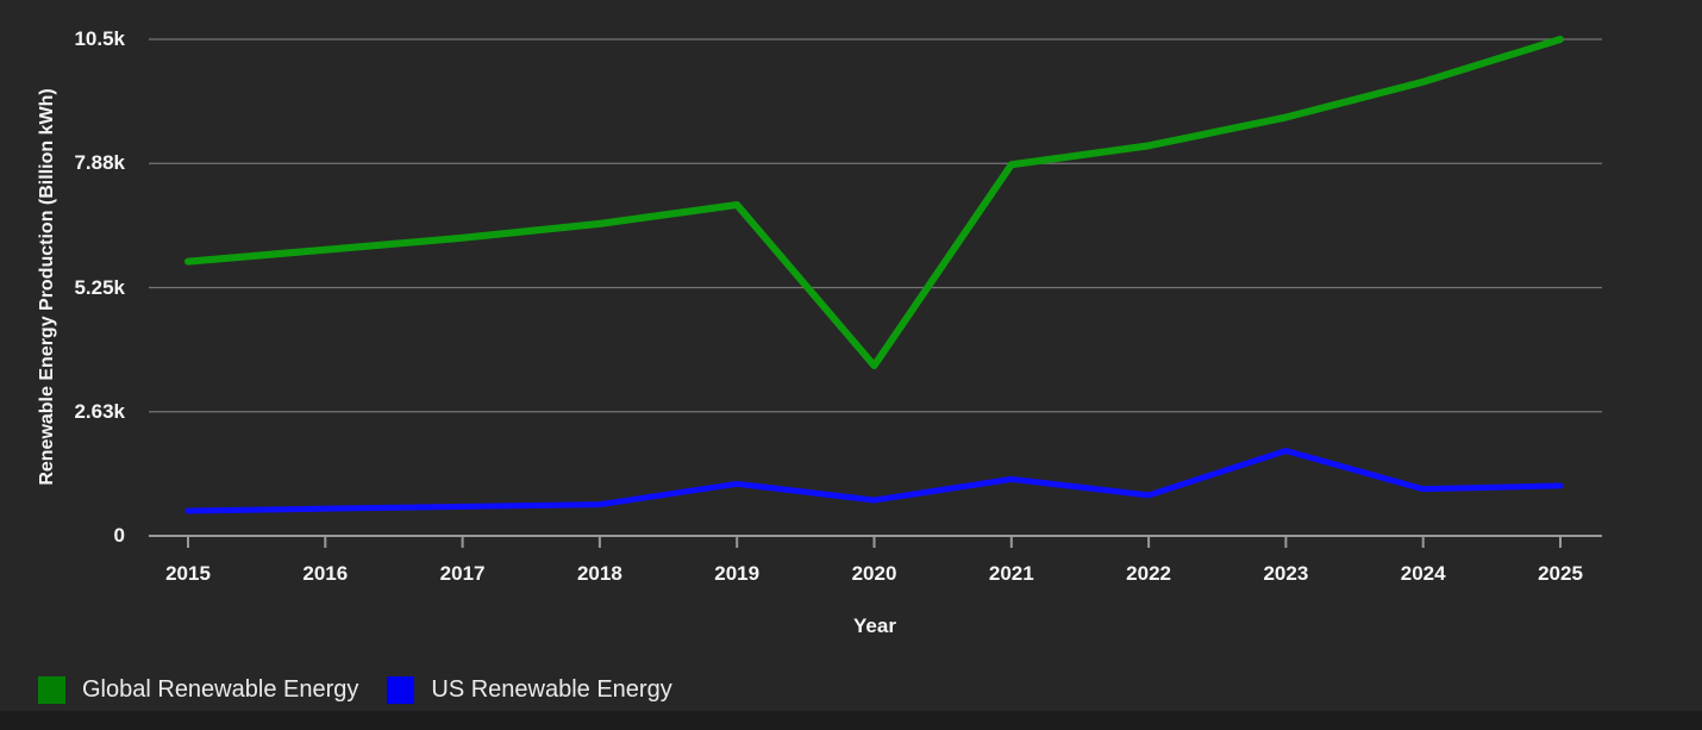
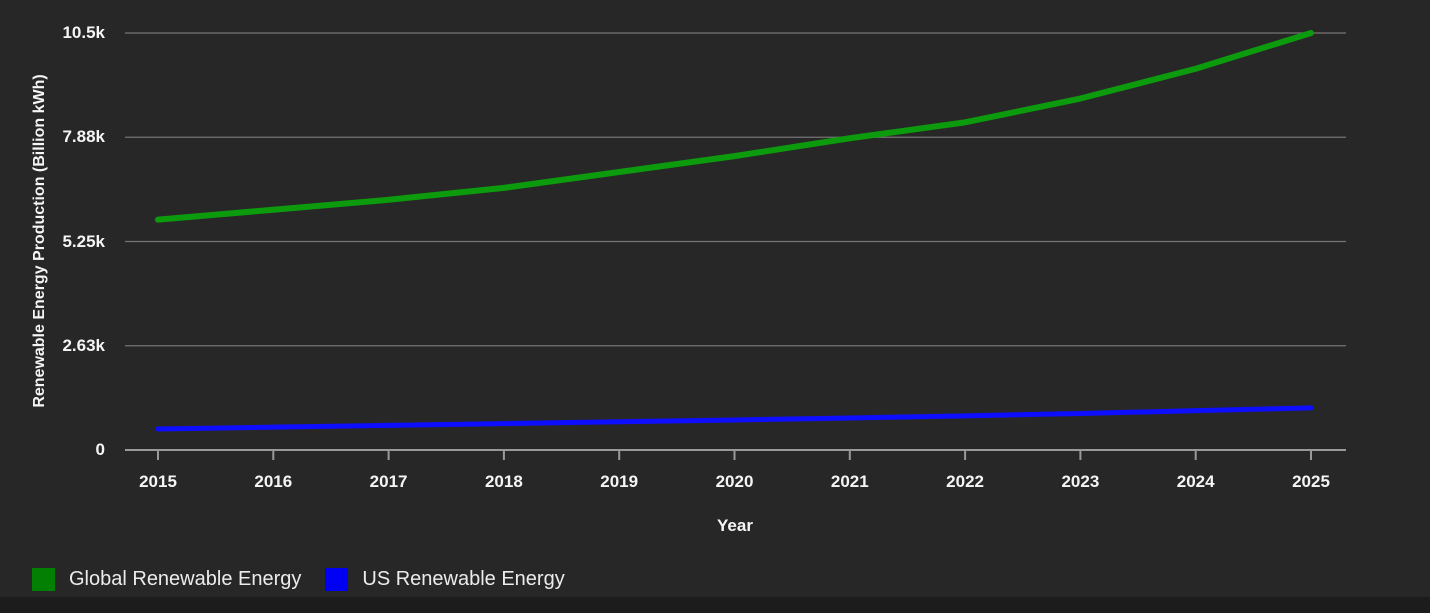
US Renewable Energy/2019: 1.1k -> 0.7k
Global Renewable Energy/2020: 3.6k -> 7.4k
US Renewable Energy/2021: 1.2k -> 0.8k
US Renewable Energy/2023: 1.8k -> 0.9k
